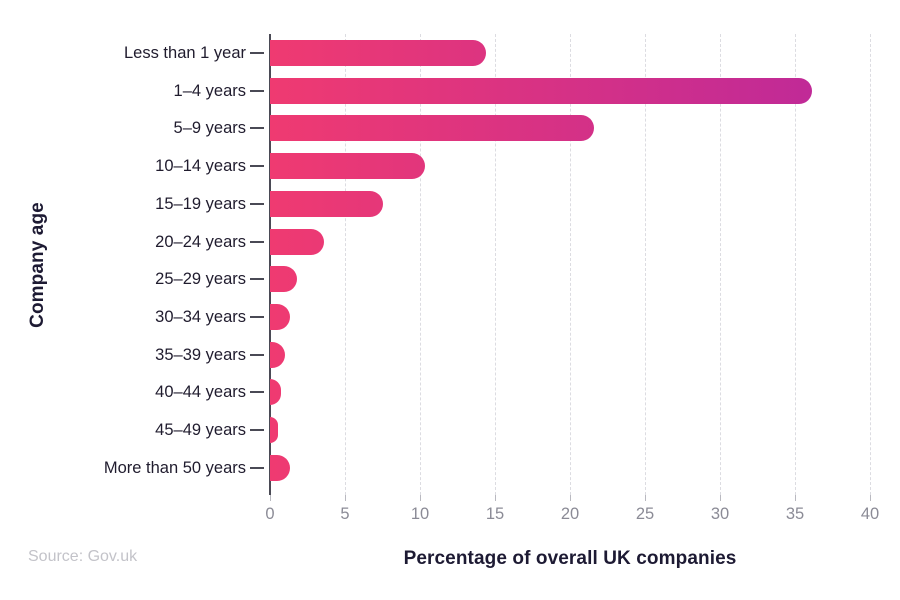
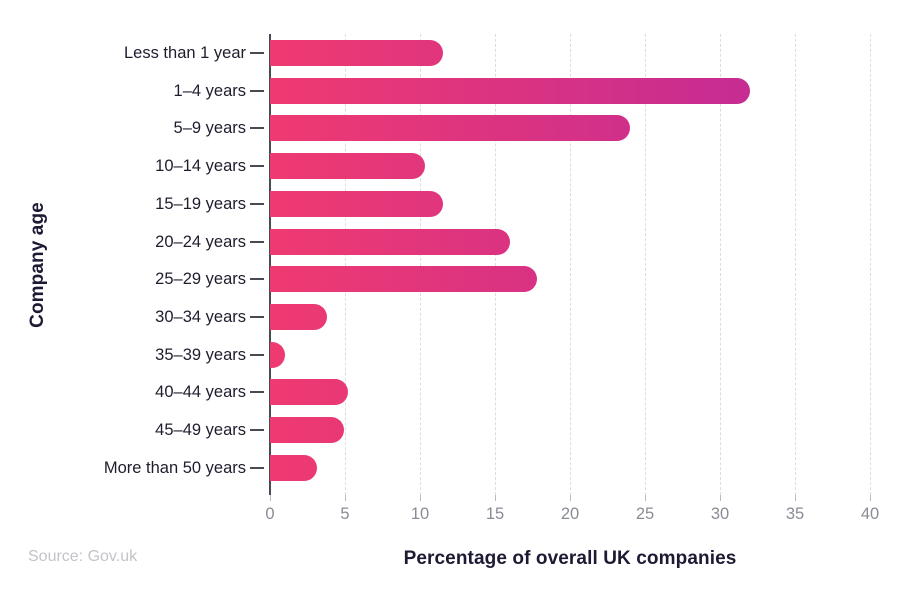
Less than 1 year: 14.4 -> 11.5
1–4 years: 36.1 -> 32.0
5–9 years: 21.6 -> 24.0
15–19 years: 7.5 -> 11.5
20–24 years: 3.6 -> 16.0
25–29 years: 1.8 -> 17.8
30–34 years: 1.3 -> 3.8
40–44 years: 0.7 -> 5.2
45–49 years: 0.5 -> 4.9
More than 50 years: 1.3 -> 3.1
